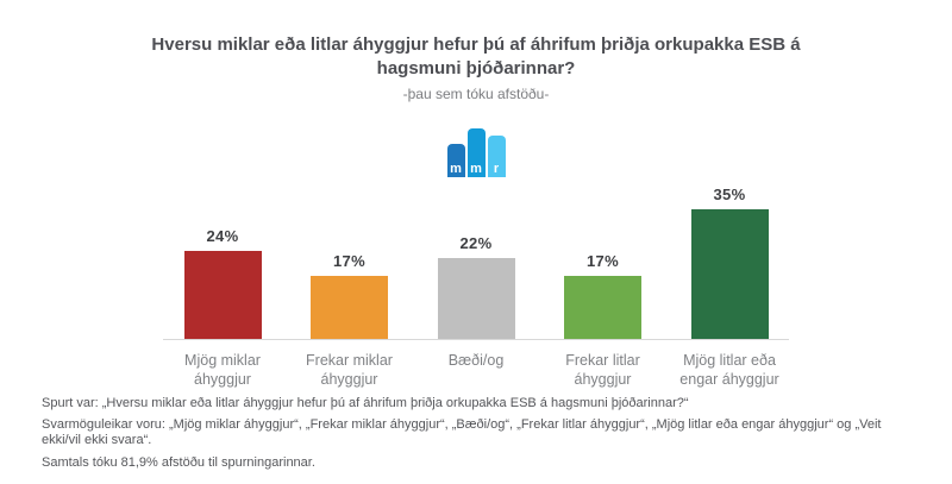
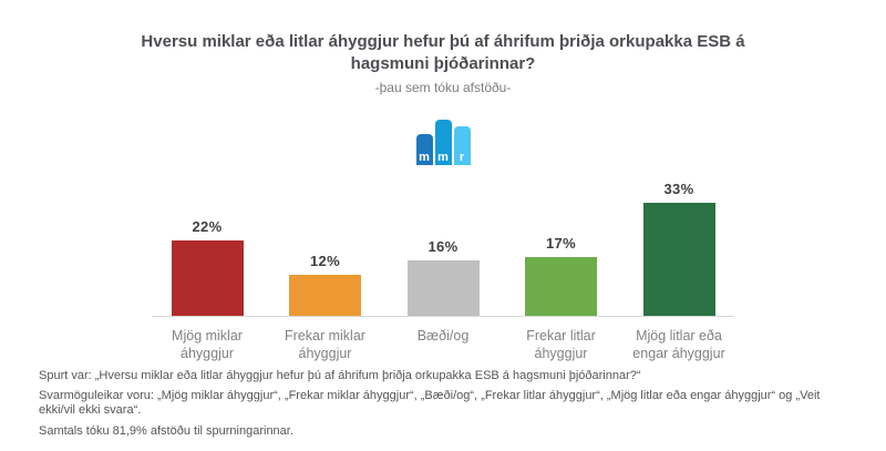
Mjög miklar áhyggjur: 24% -> 22%
Frekar miklar áhyggjur: 17% -> 12%
Bæði/og: 22% -> 16%
Mjög litlar eða engar áhyggjur: 35% -> 33%
